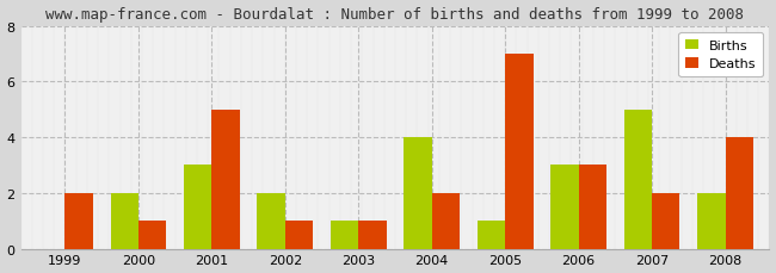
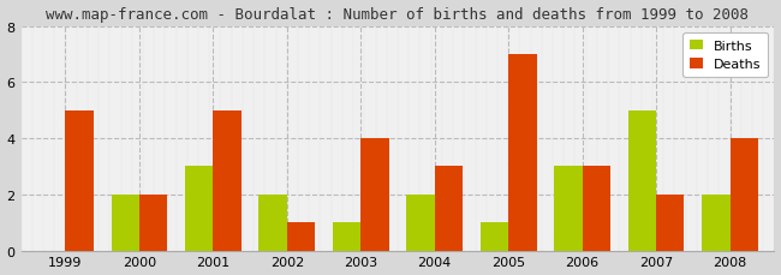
Deaths/1999: 2 -> 5
Deaths/2000: 1 -> 2
Deaths/2003: 1 -> 4
Births/2004: 4 -> 2
Deaths/2004: 2 -> 3
